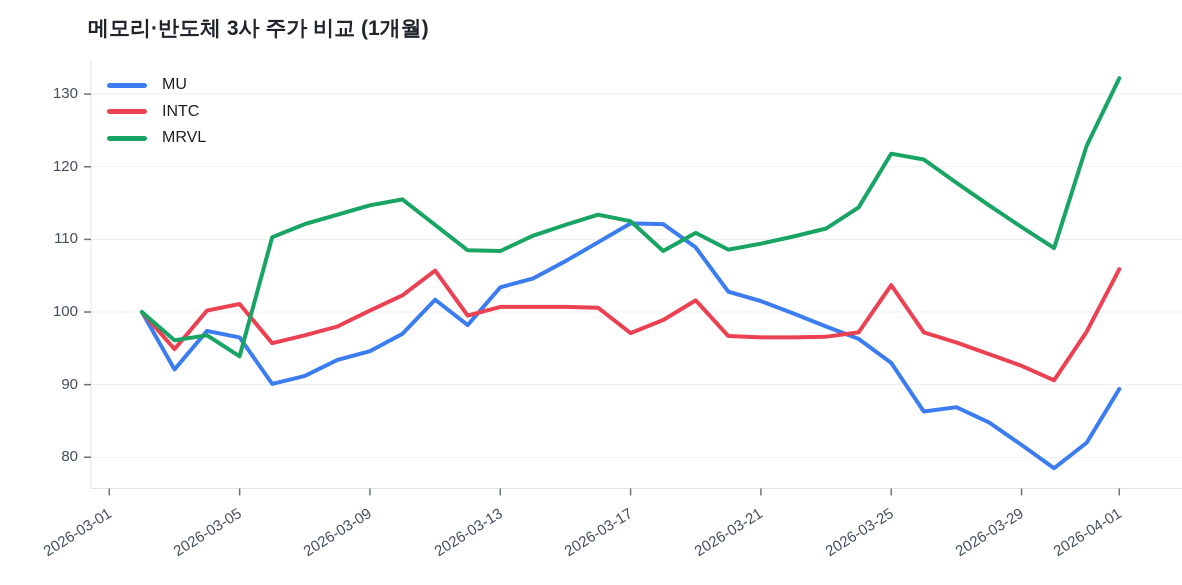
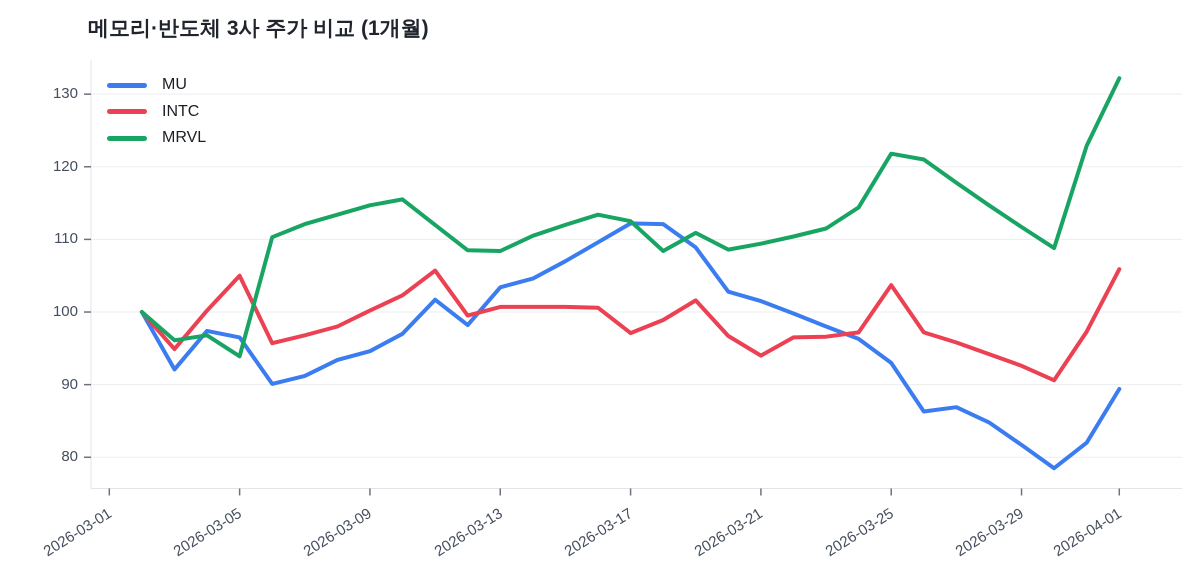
INTC/2026-03-05: 101 -> 105
INTC/2026-03-21: 96 -> 94
